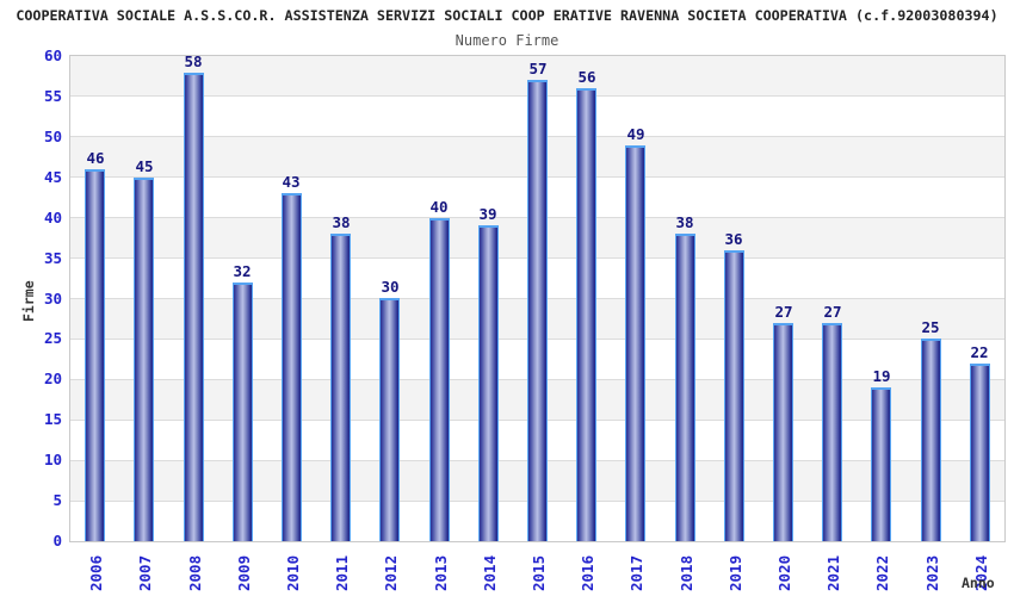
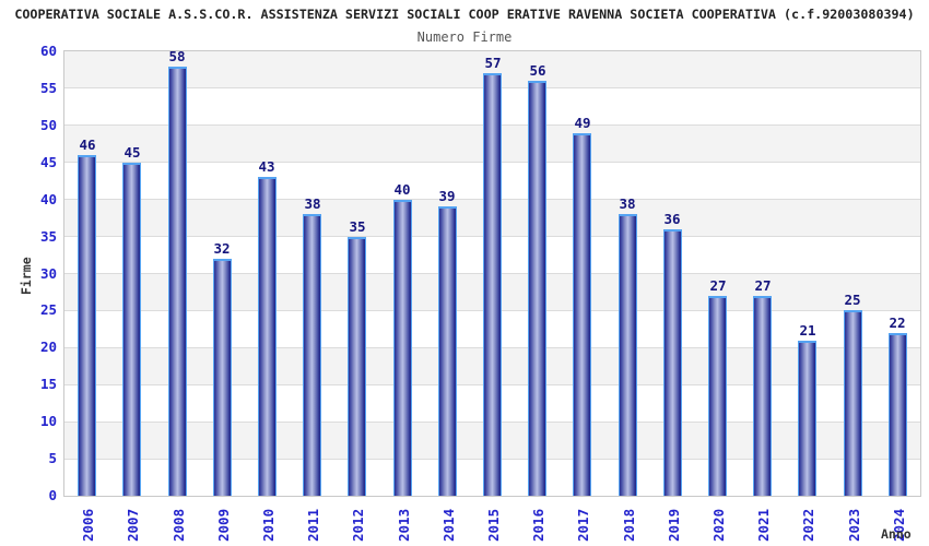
2012: 30 -> 35
2022: 19 -> 21
